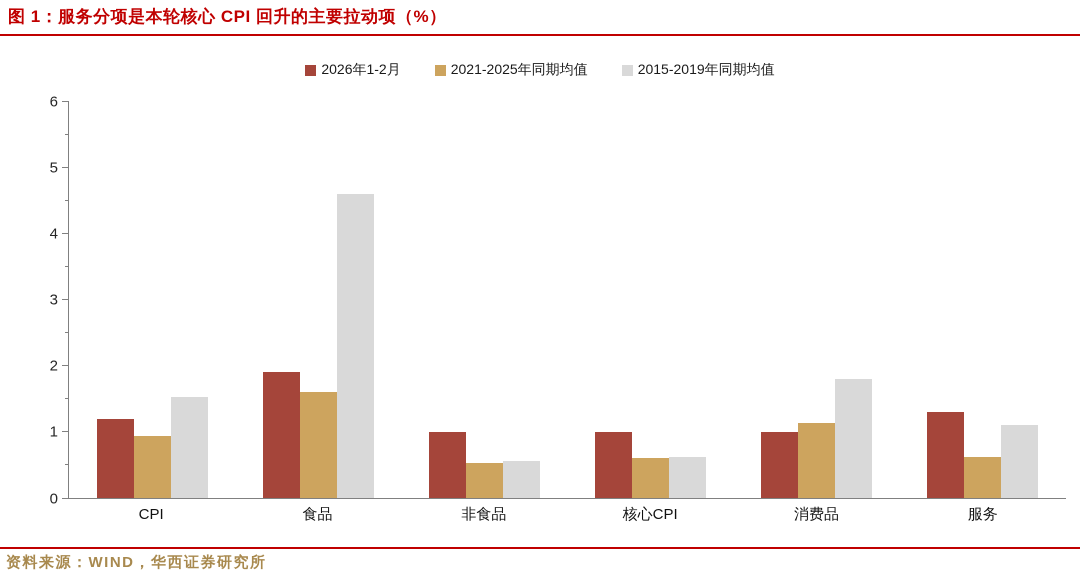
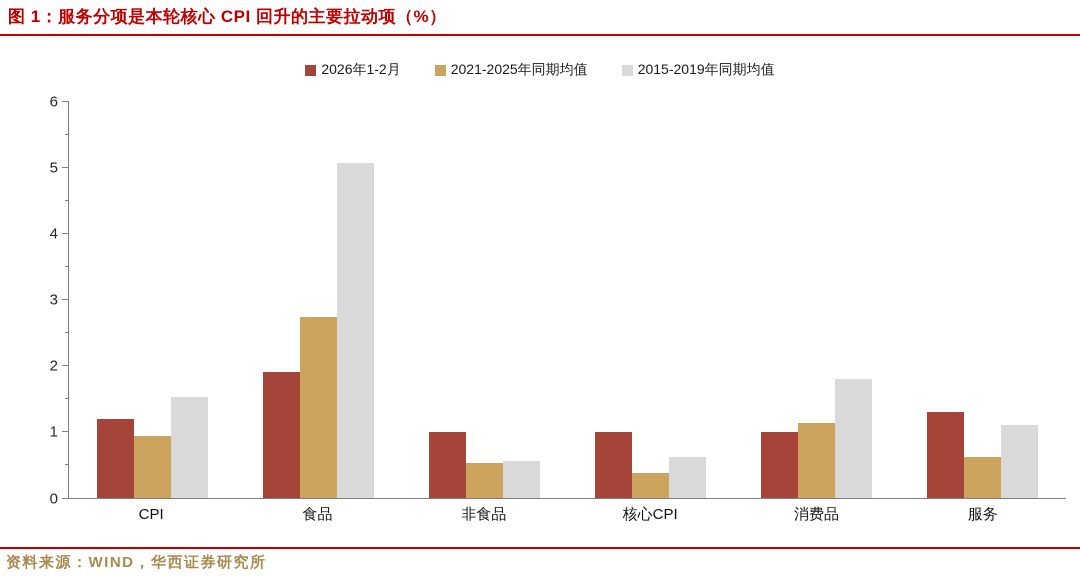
2021-2025年同期均值/食品: 1.6 -> 2.7
2015-2019年同期均值/食品: 4.6 -> 5.1
2021-2025年同期均值/核心CPI: 0.6 -> 0.4
